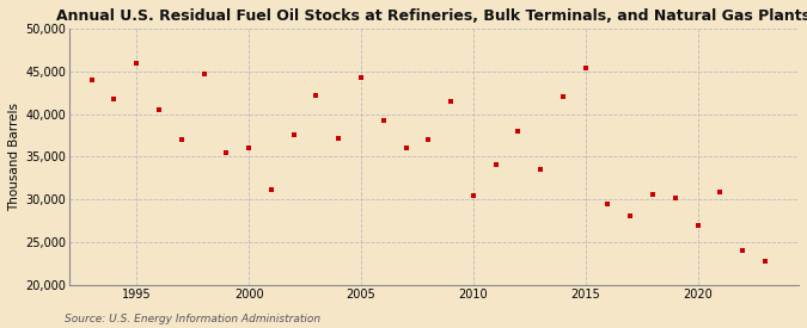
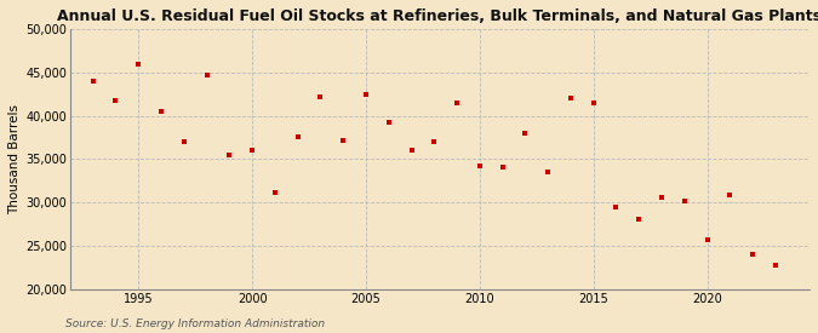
2005: 44,200 -> 42,400
2010: 30,400 -> 34,200
2015: 45,400 -> 41,400
2020: 27,000 -> 25,700
